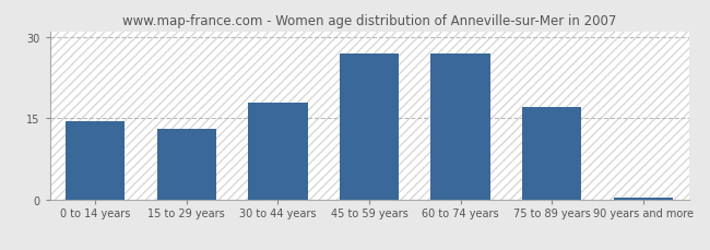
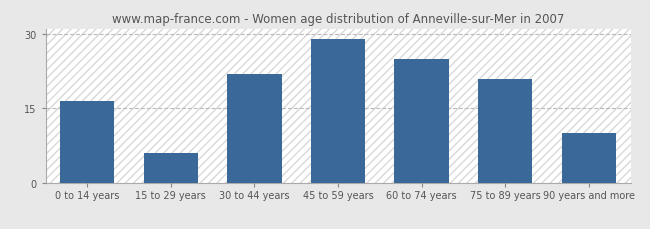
0 to 14 years: 14.5 -> 16.5
15 to 29 years: 13.0 -> 6.0
30 to 44 years: 18.0 -> 22.0
45 to 59 years: 27.0 -> 29.0
60 to 74 years: 27.0 -> 25.0
75 to 89 years: 17.0 -> 21.0
90 years and more: 0.5 -> 10.0
